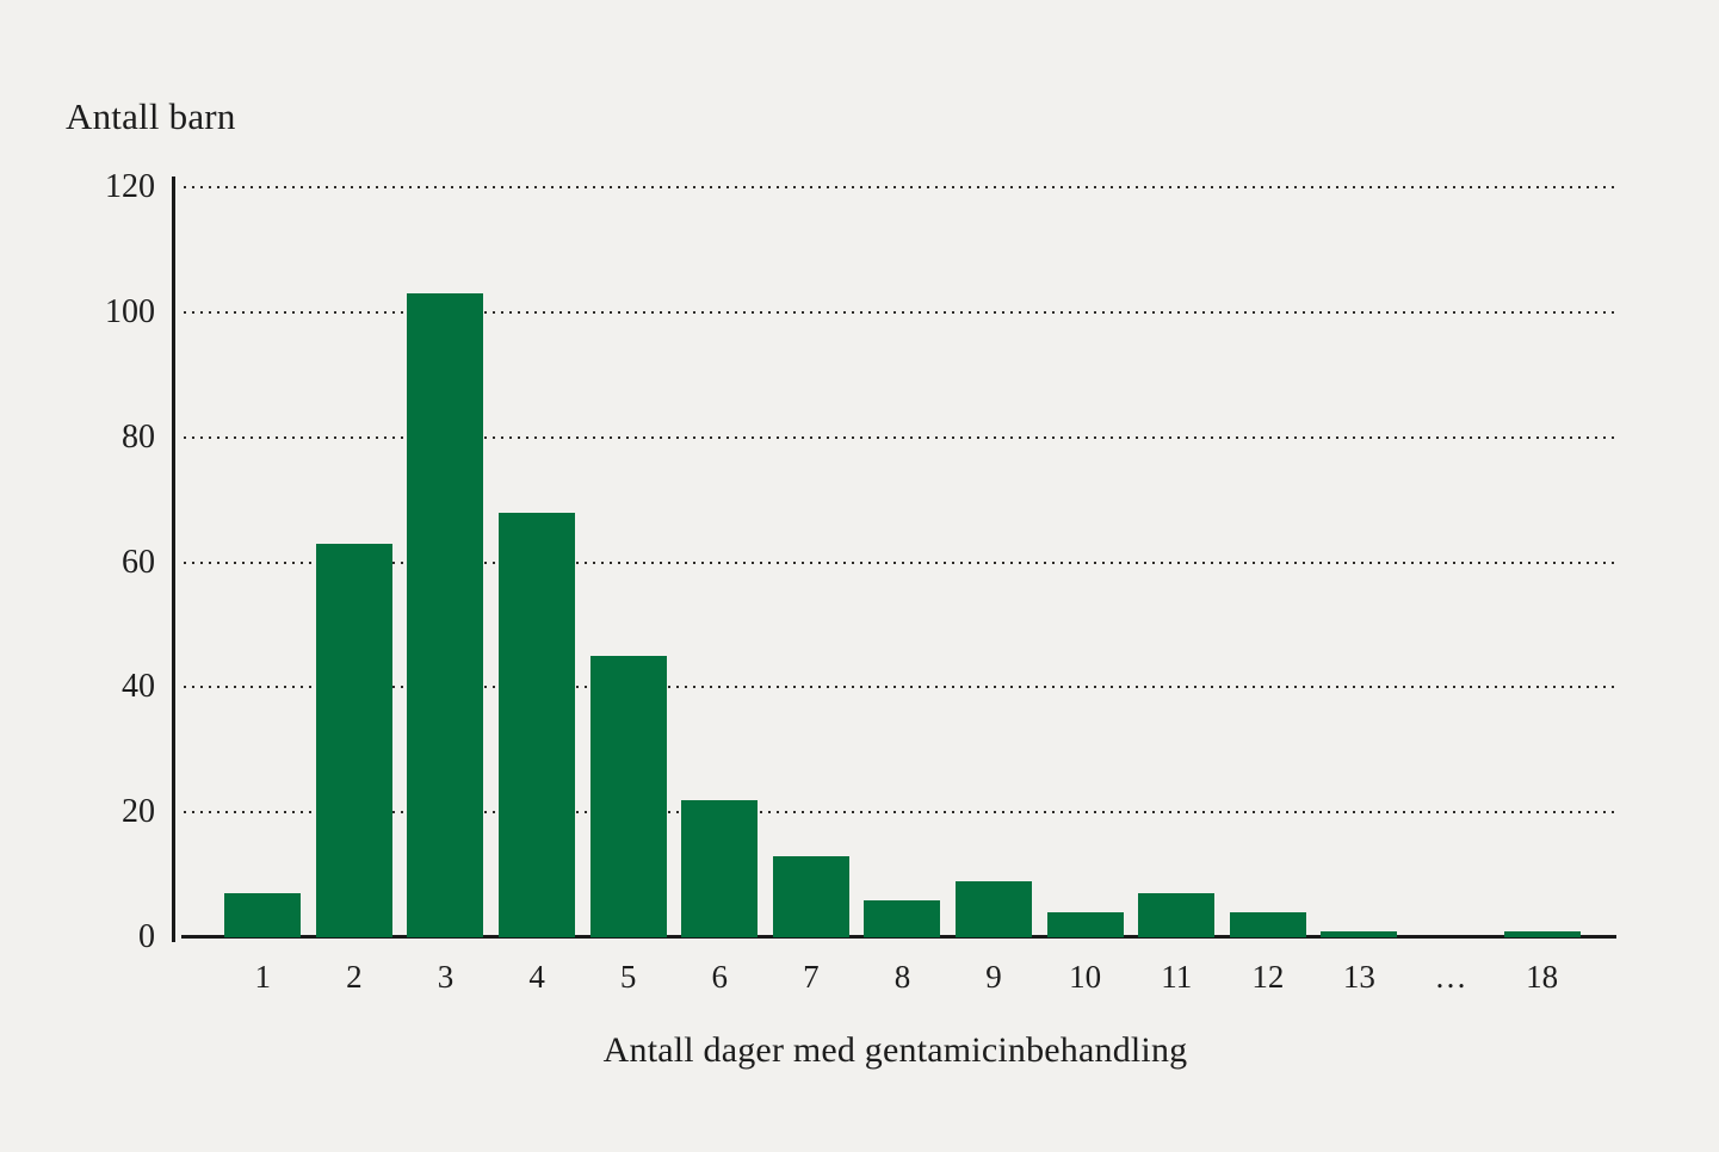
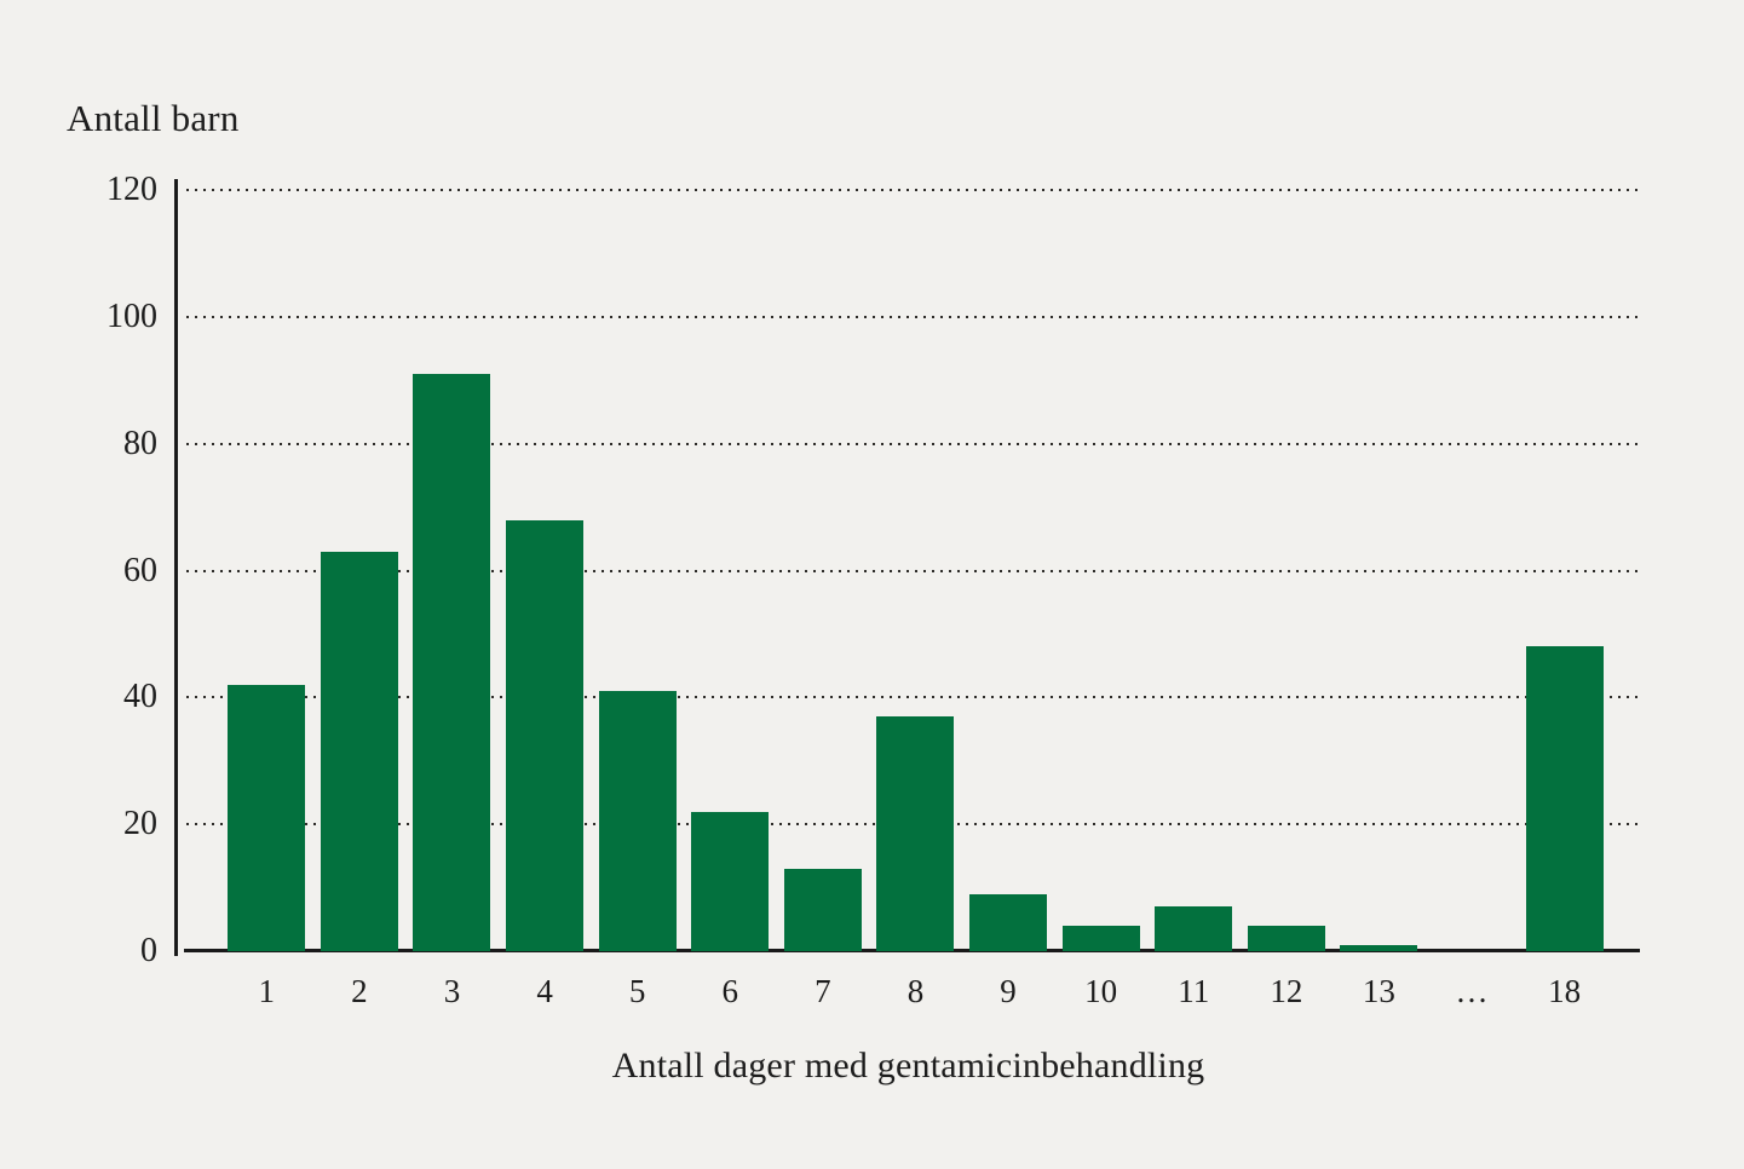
1: 7 -> 42
3: 103 -> 91
5: 45 -> 41
8: 6 -> 37
18: 1 -> 48
